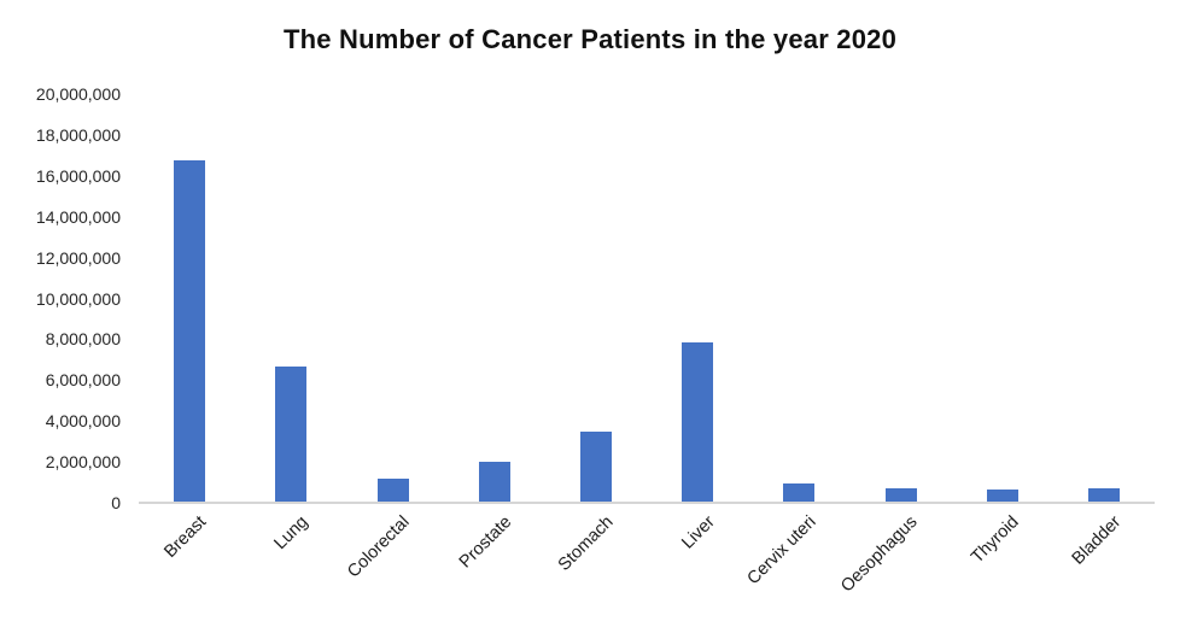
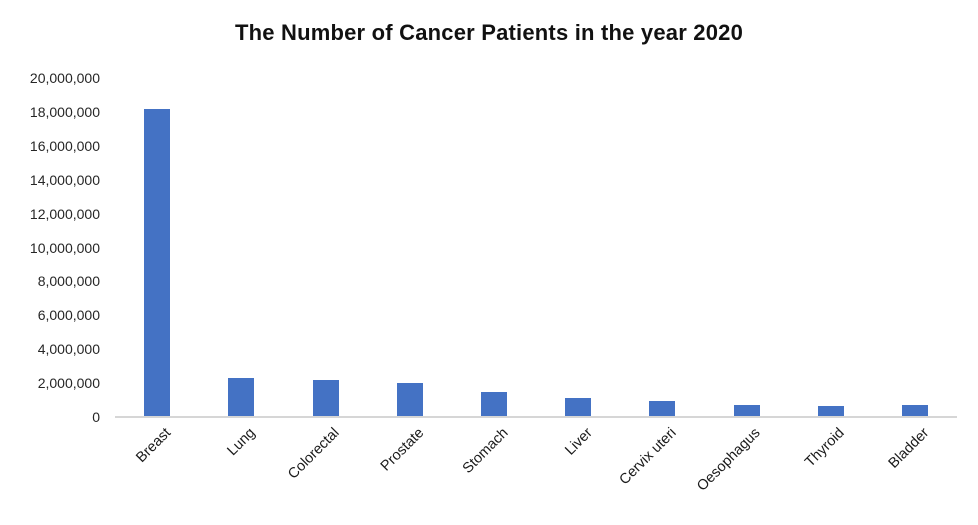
Breast: 16700000 -> 18100000
Lung: 6600000 -> 2200000
Colorectal: 1100000 -> 2200000
Stomach: 3400000 -> 1400000
Liver: 7800000 -> 1000000
